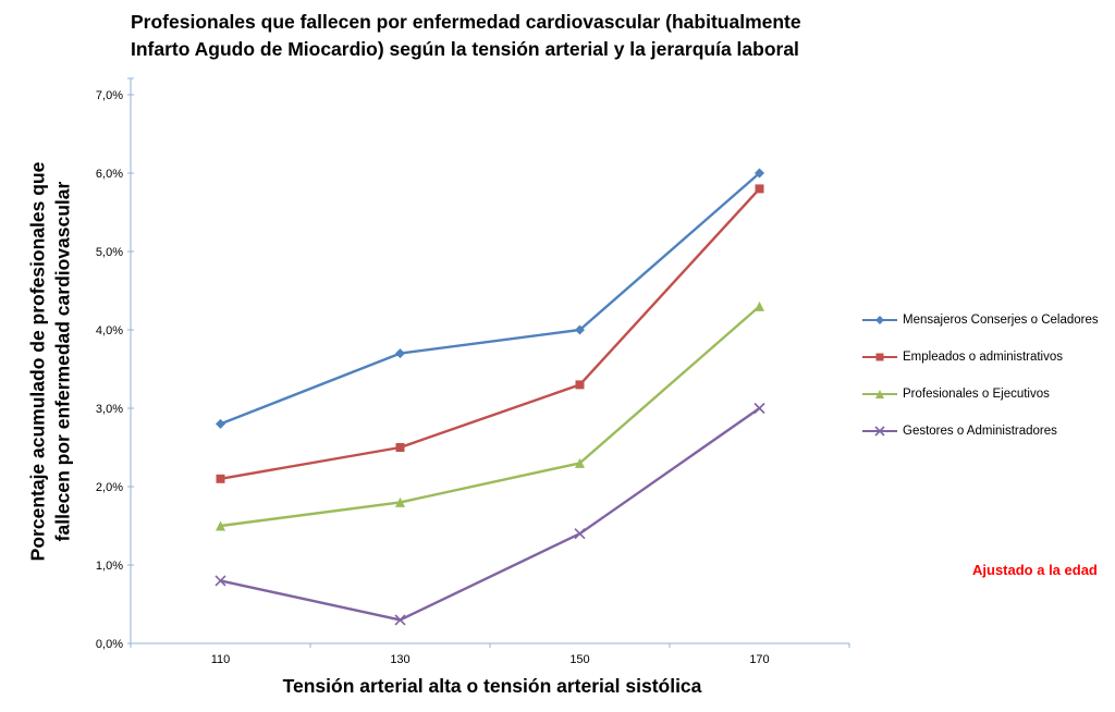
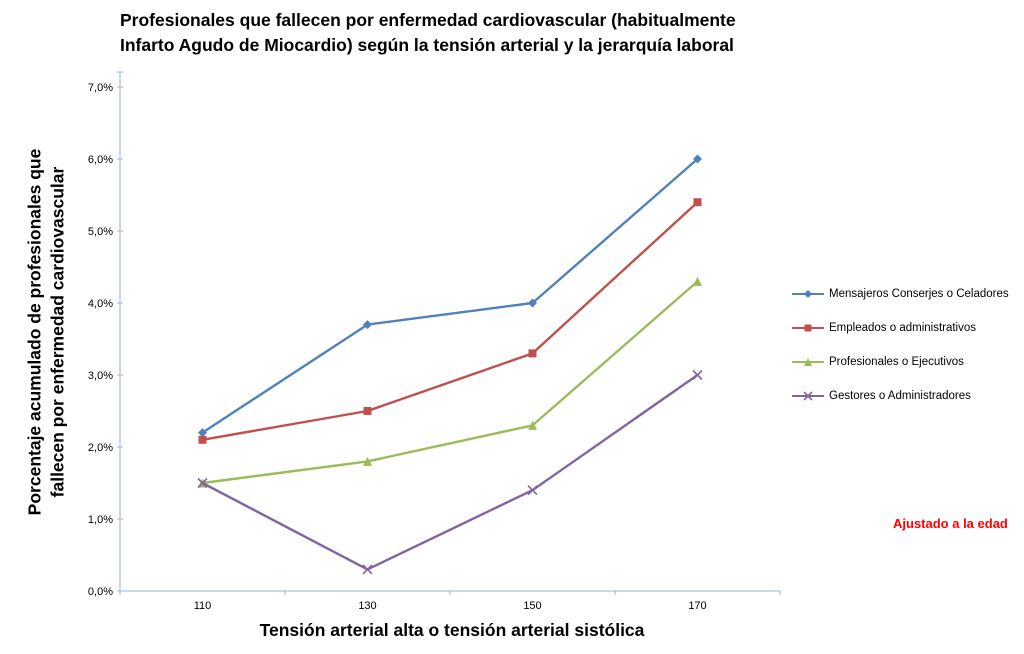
Mensajeros Conserjes o Celadores/110: 2,8% -> 2,2%
Gestores o Administradores/110: 0,8% -> 1,5%
Empleados o administrativos/170: 5,8% -> 5,4%
